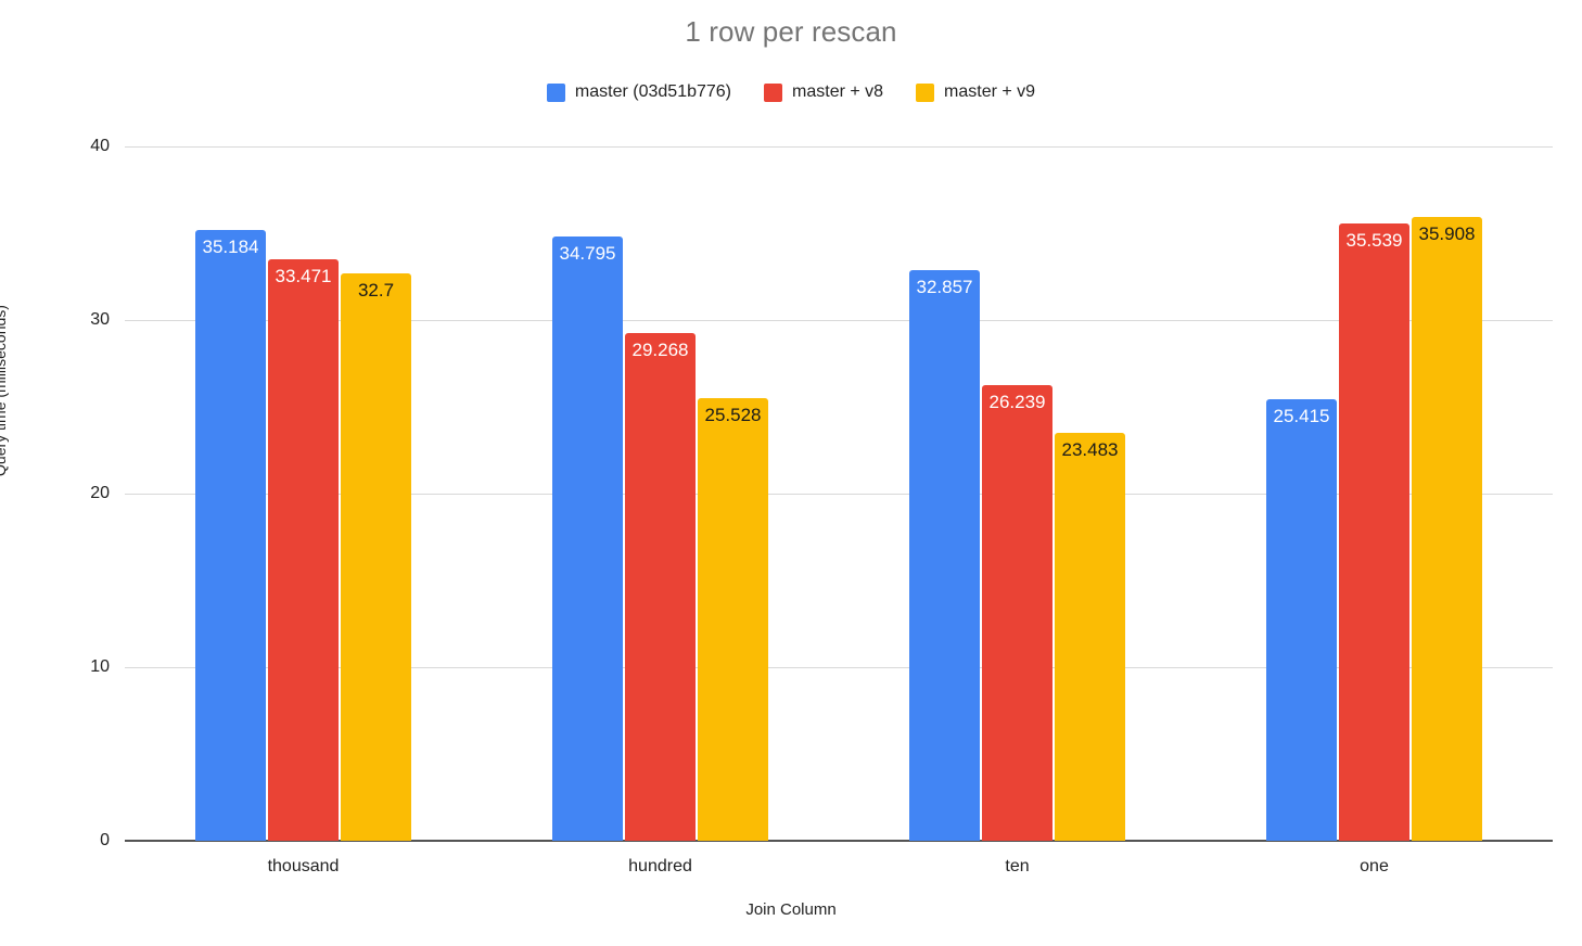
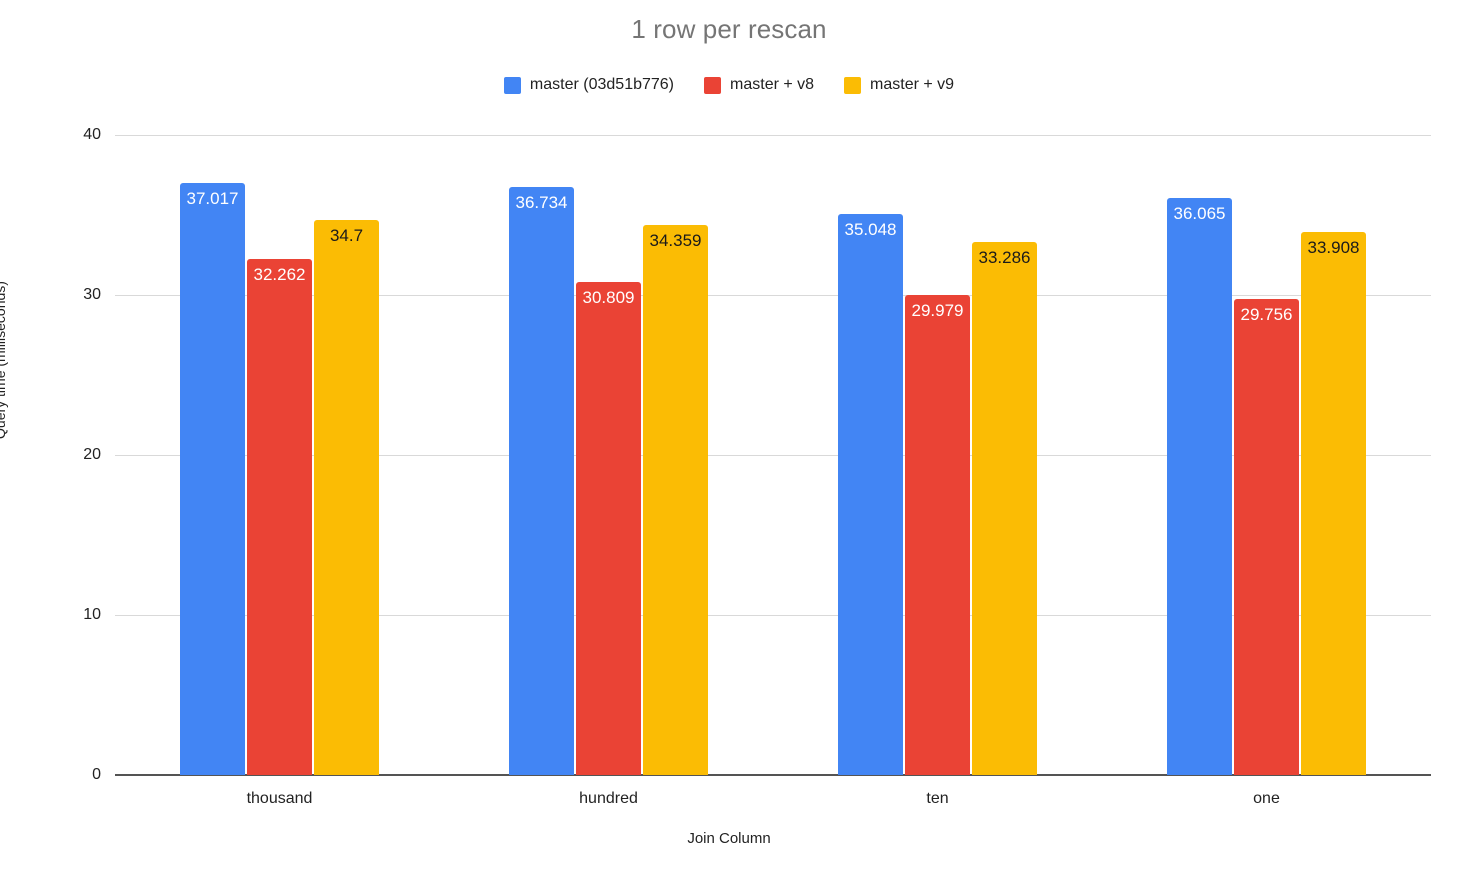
master (03d51b776)/thousand: 35.184 -> 37.017
master + v8/thousand: 33.471 -> 32.262
master + v9/thousand: 32.7 -> 34.7
master (03d51b776)/hundred: 34.795 -> 36.734
master + v8/hundred: 29.268 -> 30.809
master + v9/hundred: 25.528 -> 34.359
master (03d51b776)/ten: 32.857 -> 35.048
master + v8/ten: 26.239 -> 29.979
master + v9/ten: 23.483 -> 33.286
master (03d51b776)/one: 25.415 -> 36.065
master + v8/one: 35.539 -> 29.756
master + v9/one: 35.908 -> 33.908
